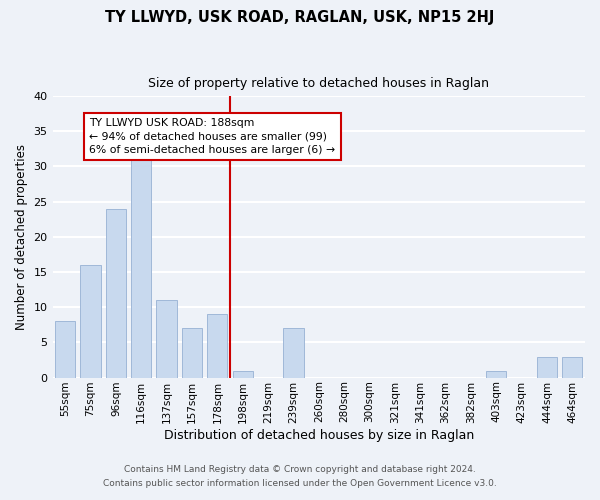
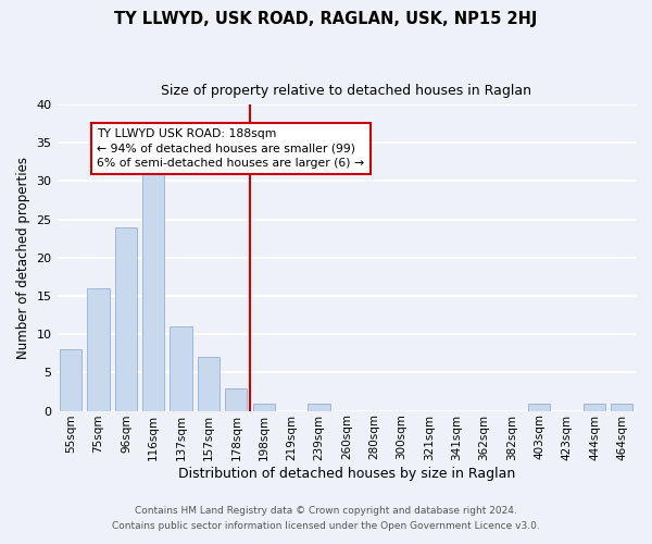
178sqm: 9 -> 3
239sqm: 7 -> 1
444sqm: 3 -> 1
464sqm: 3 -> 1
